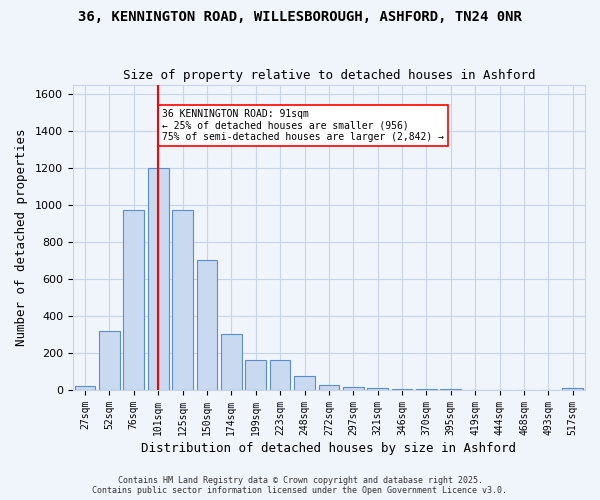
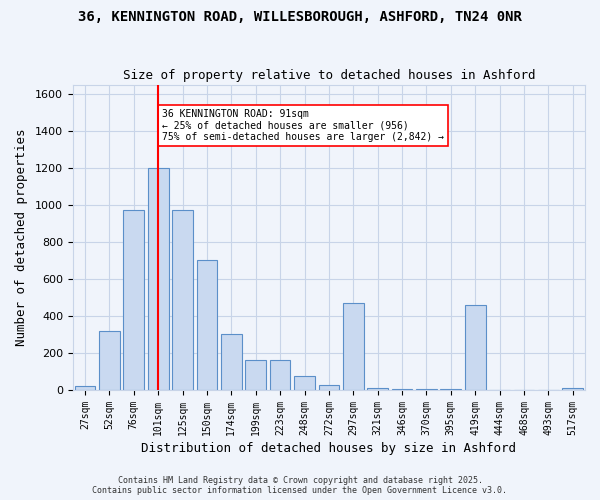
297sqm: 20 -> 470
419sqm: 0 -> 460
